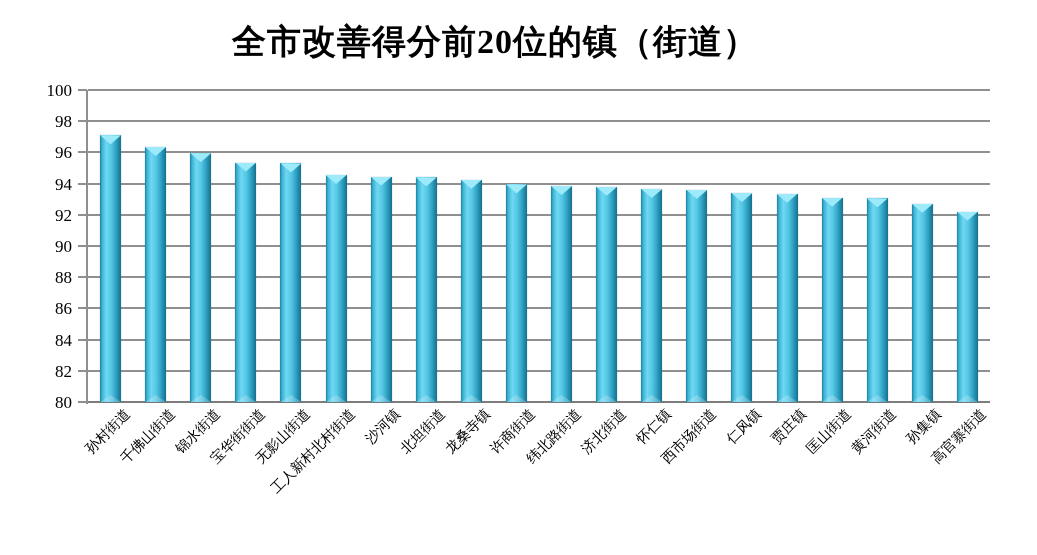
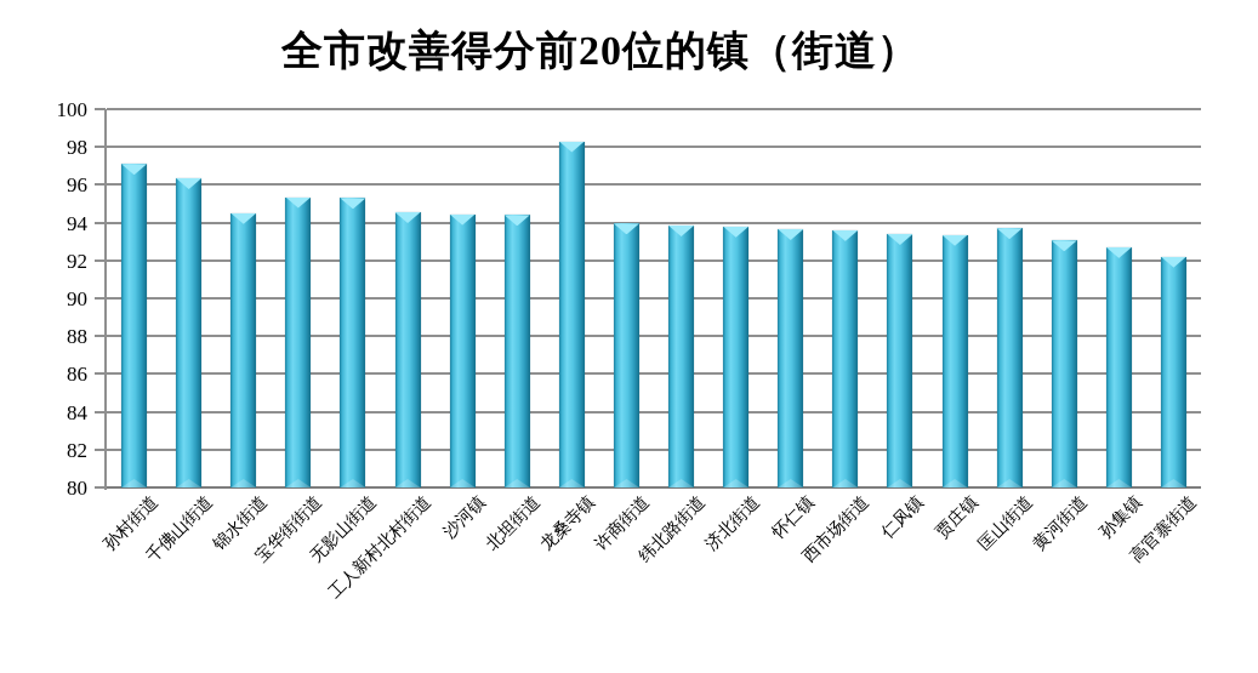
锦水街道: 96.0 -> 94.5
龙桑寺镇: 94.2 -> 98.3
匡山街道: 93.1 -> 93.7
